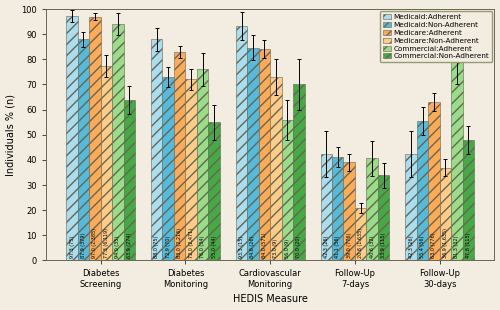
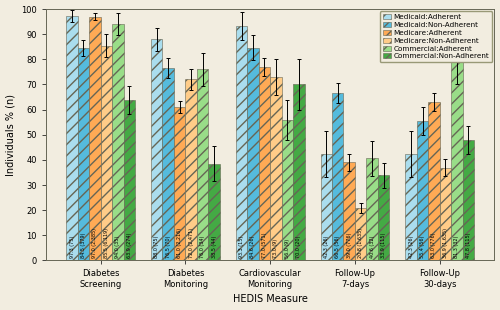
Medicaid:Non-Adherent/Diabetes Screening: 87.9 -> 84.5
Medicare:Non-Adherent/Diabetes Screening: 77.3 -> 85.5
Medicaid:Non-Adherent/Diabetes Monitoring: 72.9 -> 76.5
Medicare:Adherent/Diabetes Monitoring: 83 -> 61
Commercial:Non-Adherent/Diabetes Monitoring: 55.0 -> 38.5
Medicare:Adherent/Cardiovascular Monitoring: 84 -> 77
Medicaid:Non-Adherent/Follow-Up 7-days: 41.1 -> 66.5
